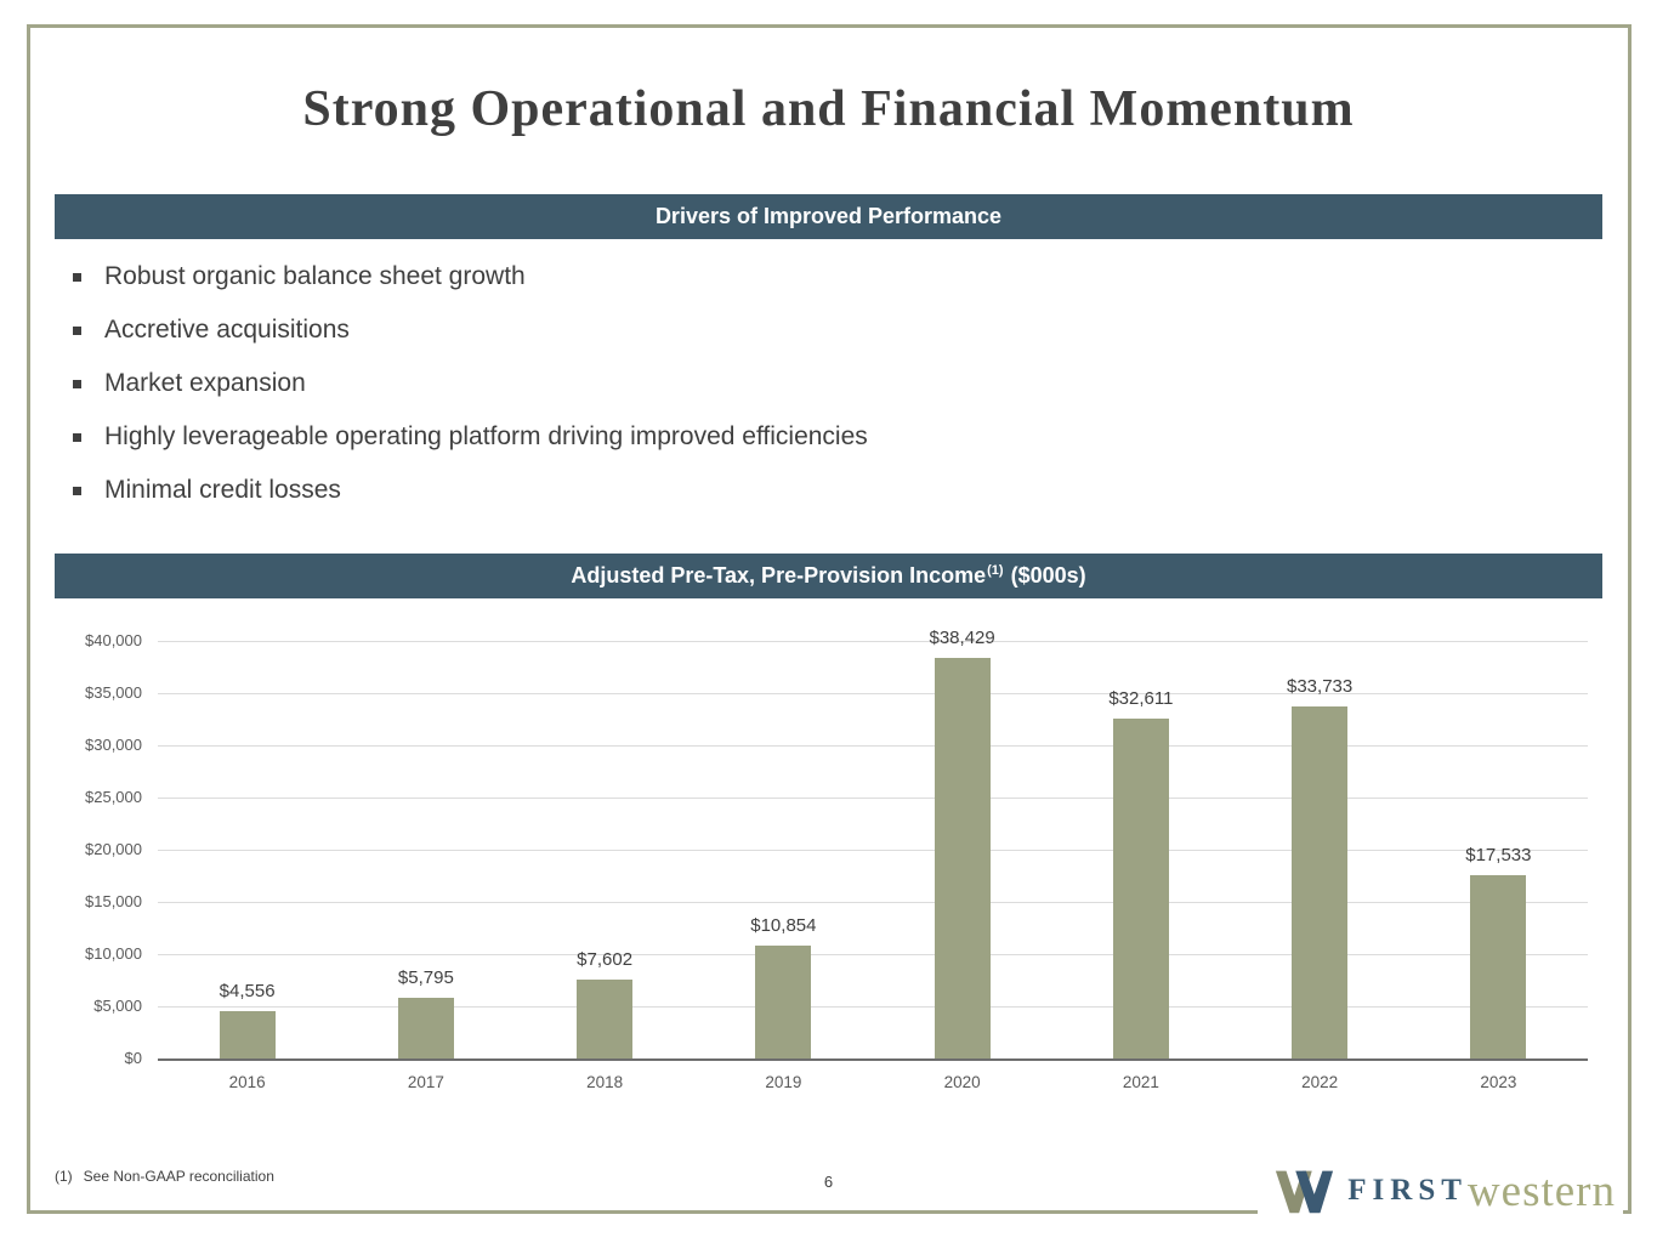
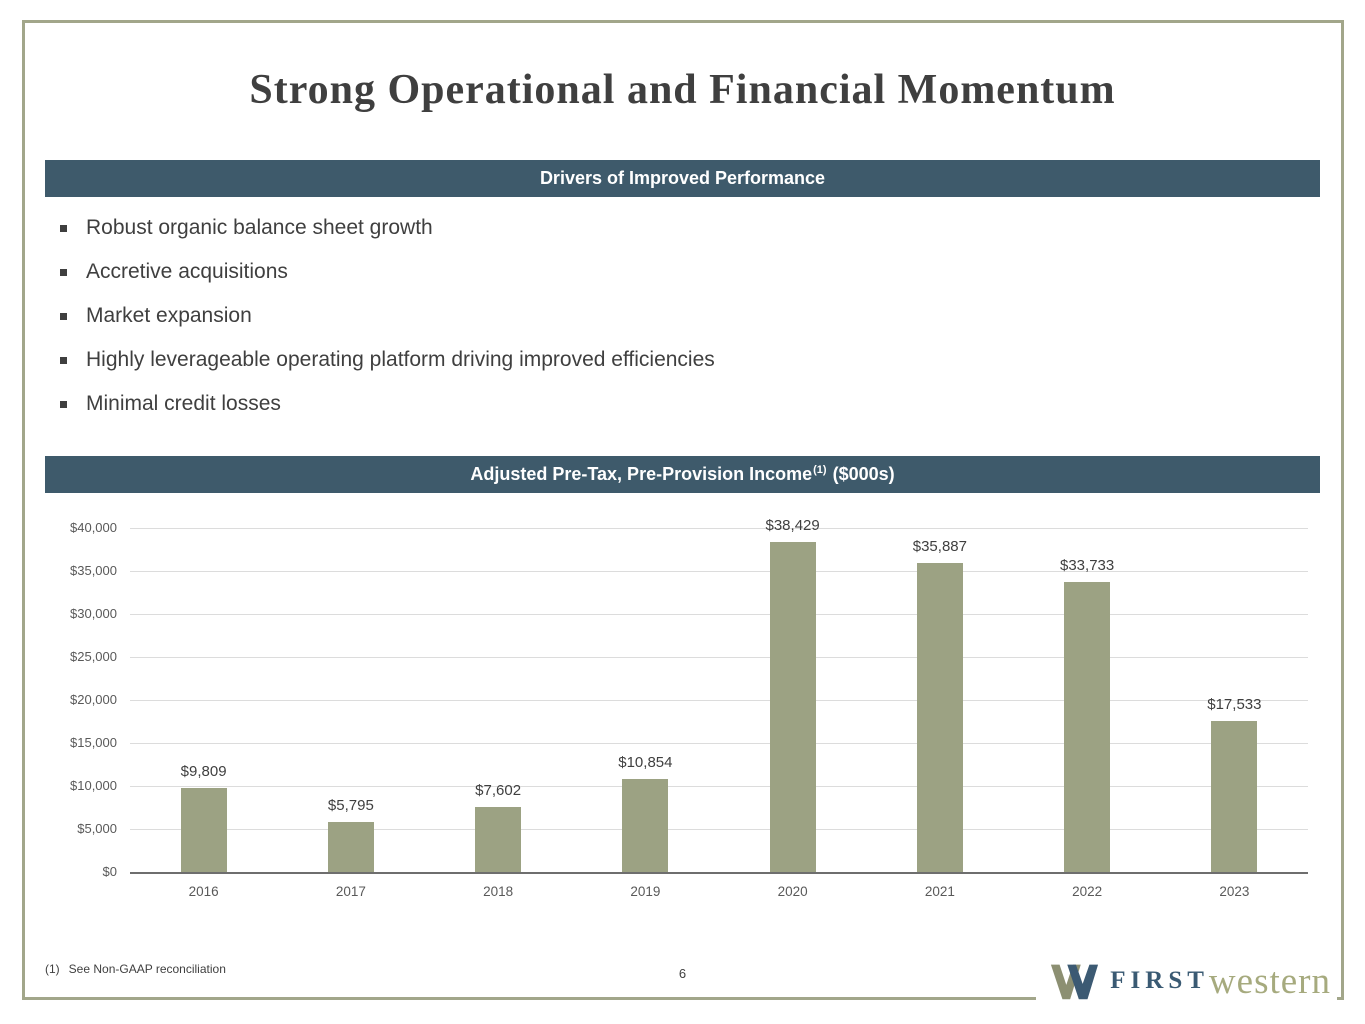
2016: $4,556 -> $9,809
2021: $32,611 -> $35,887
